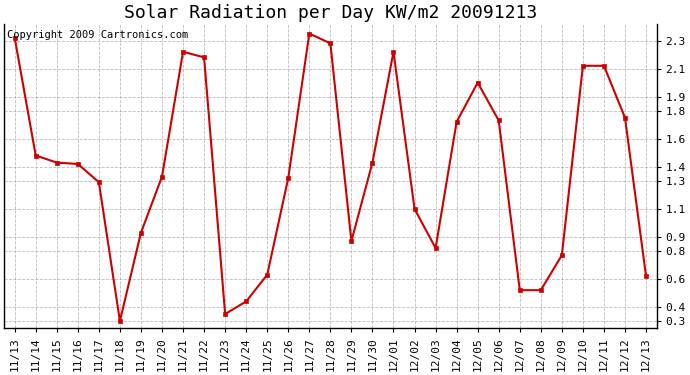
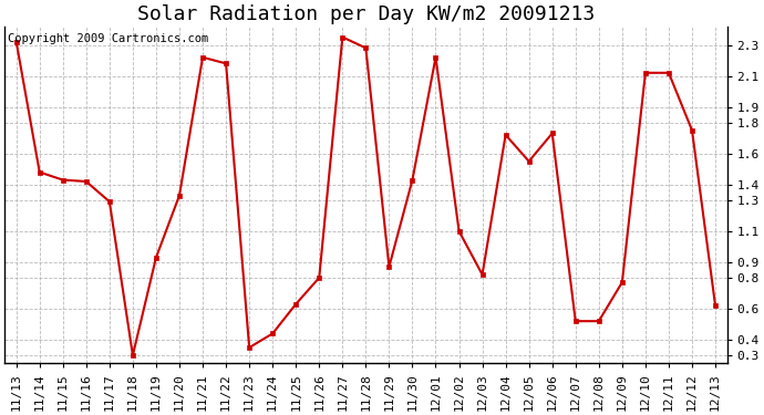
11/26: 1.32 -> 0.80
12/05: 2.00 -> 1.55
